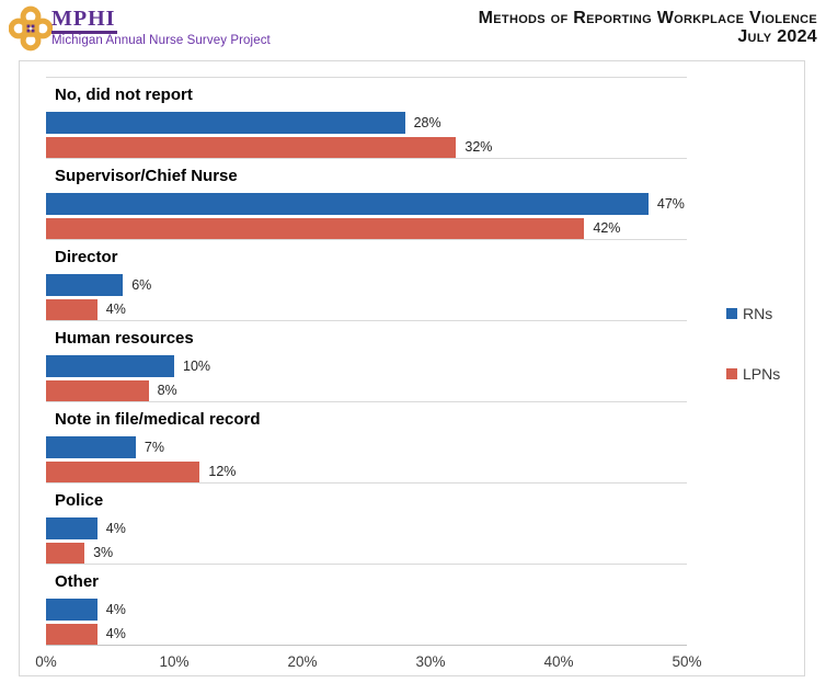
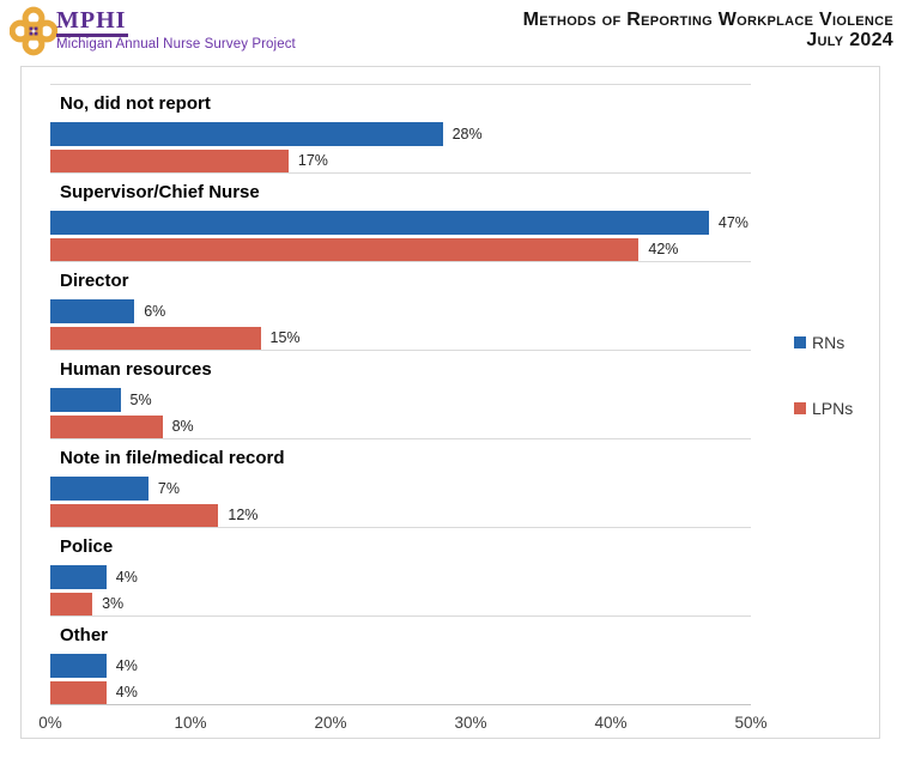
LPNs/No, did not report: 32% -> 17%
LPNs/Director: 4% -> 15%
RNs/Human resources: 10% -> 5%
